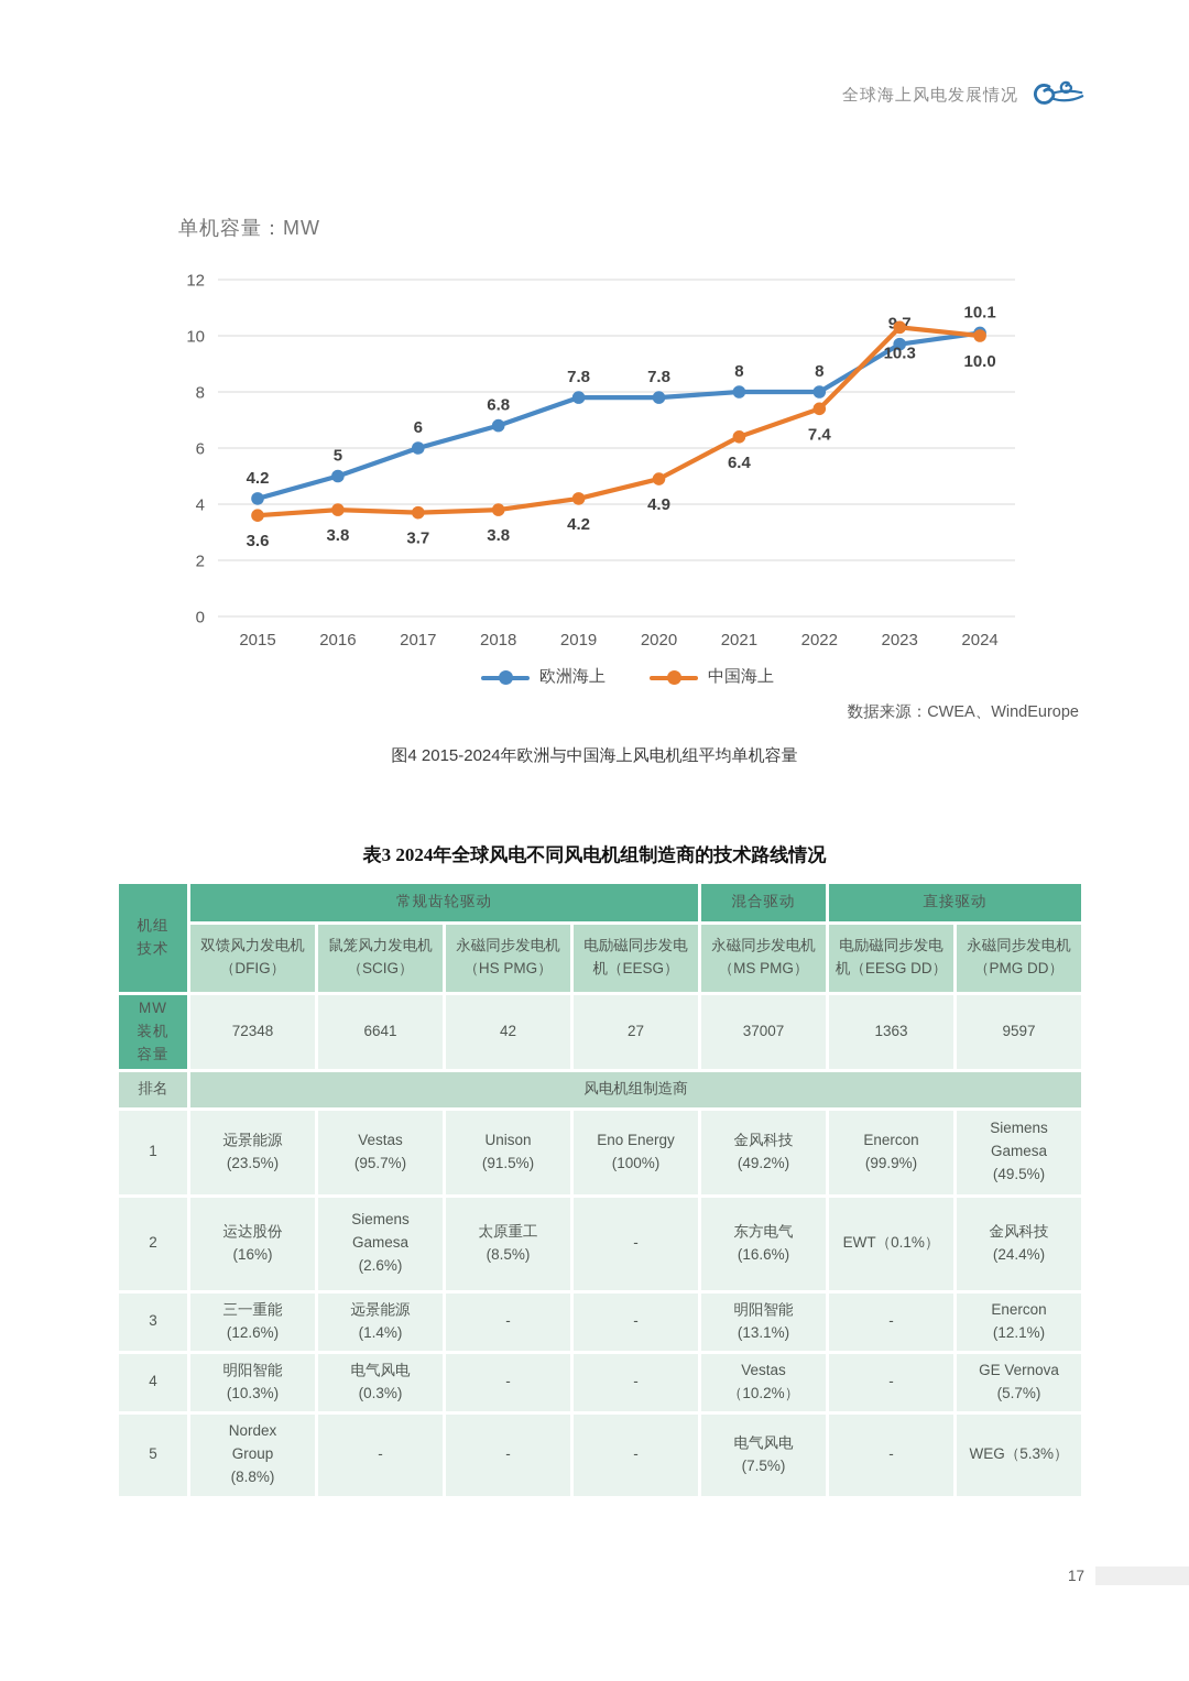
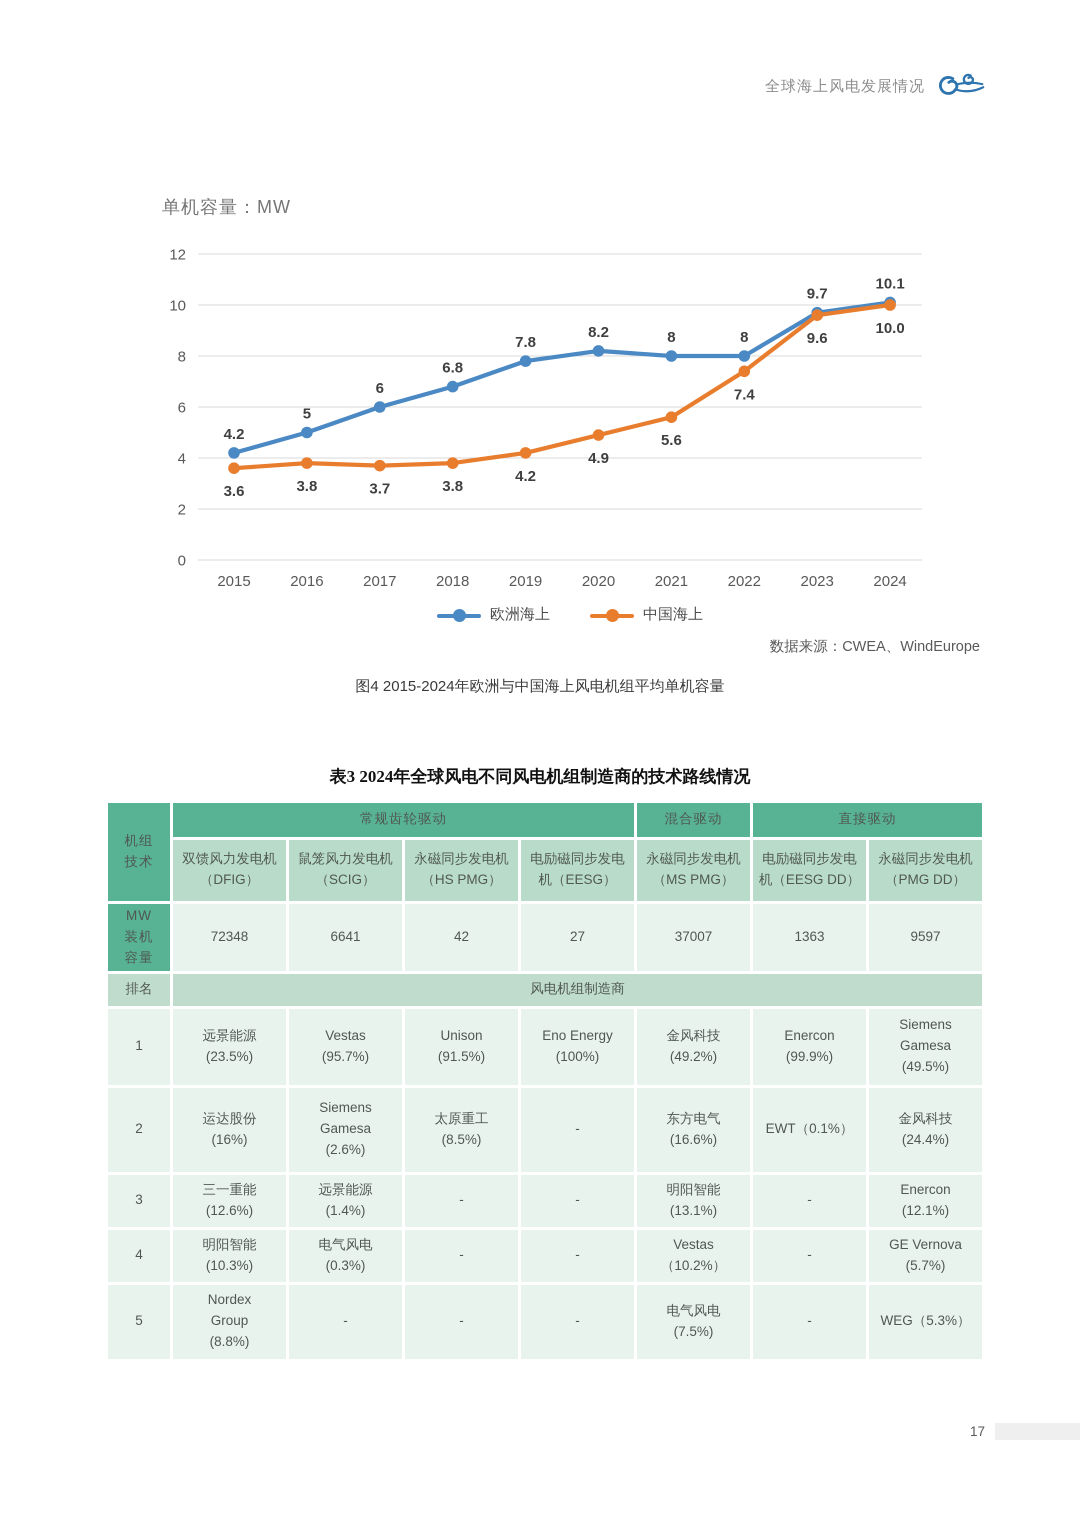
欧洲海上/2020: 7.8 -> 8.2
中国海上/2021: 6.4 -> 5.6
中国海上/2023: 10.3 -> 9.6
